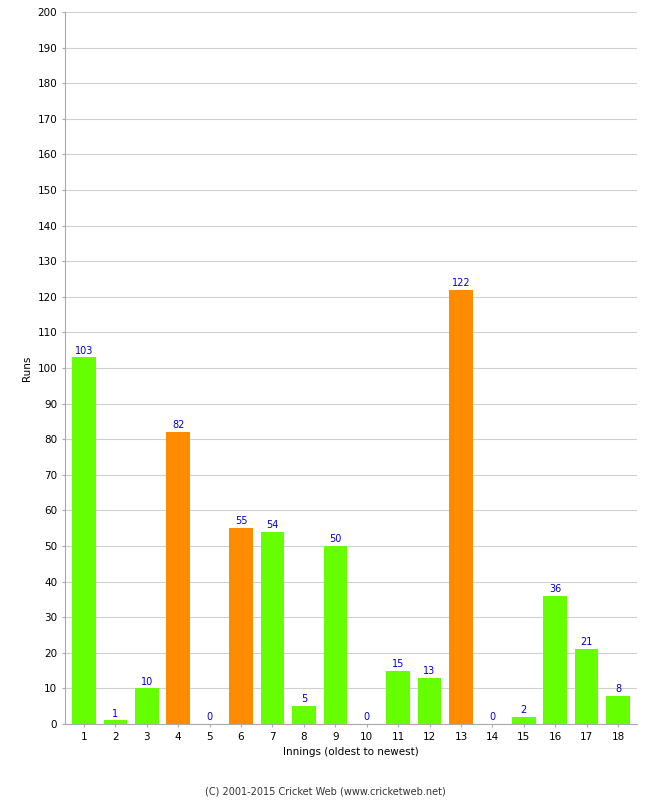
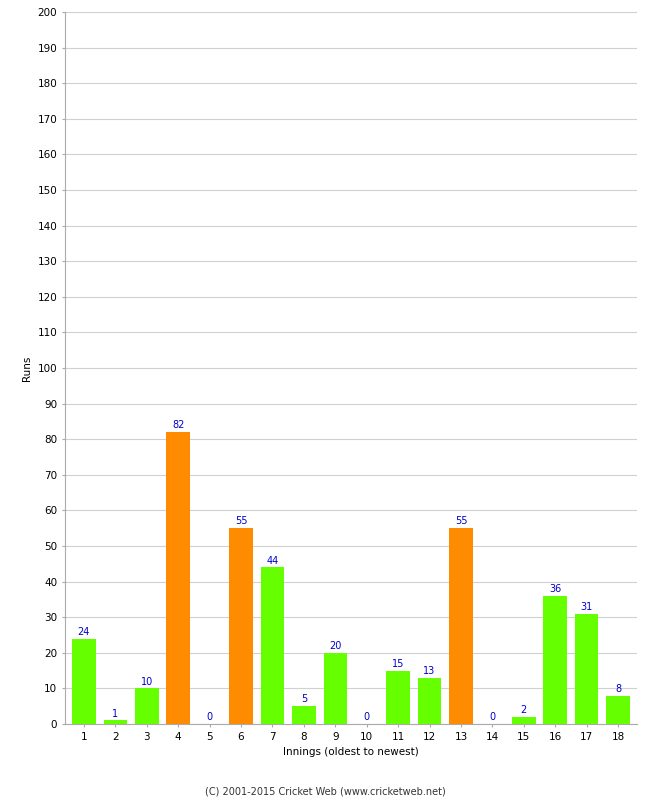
1: 103 -> 24
7: 54 -> 44
9: 50 -> 20
13: 122 -> 55
17: 21 -> 31
